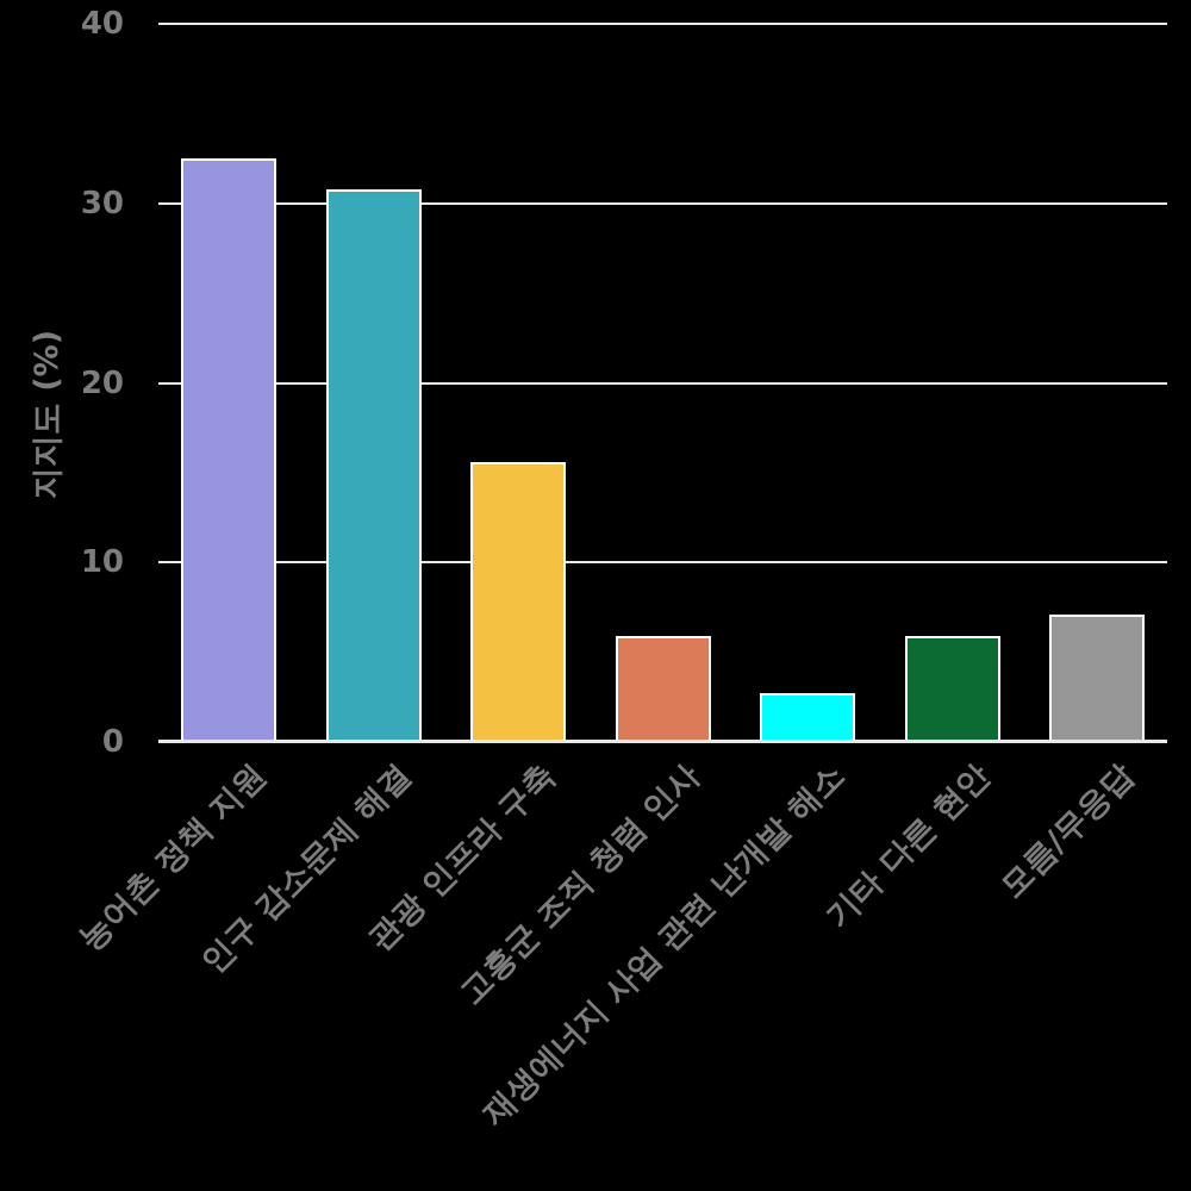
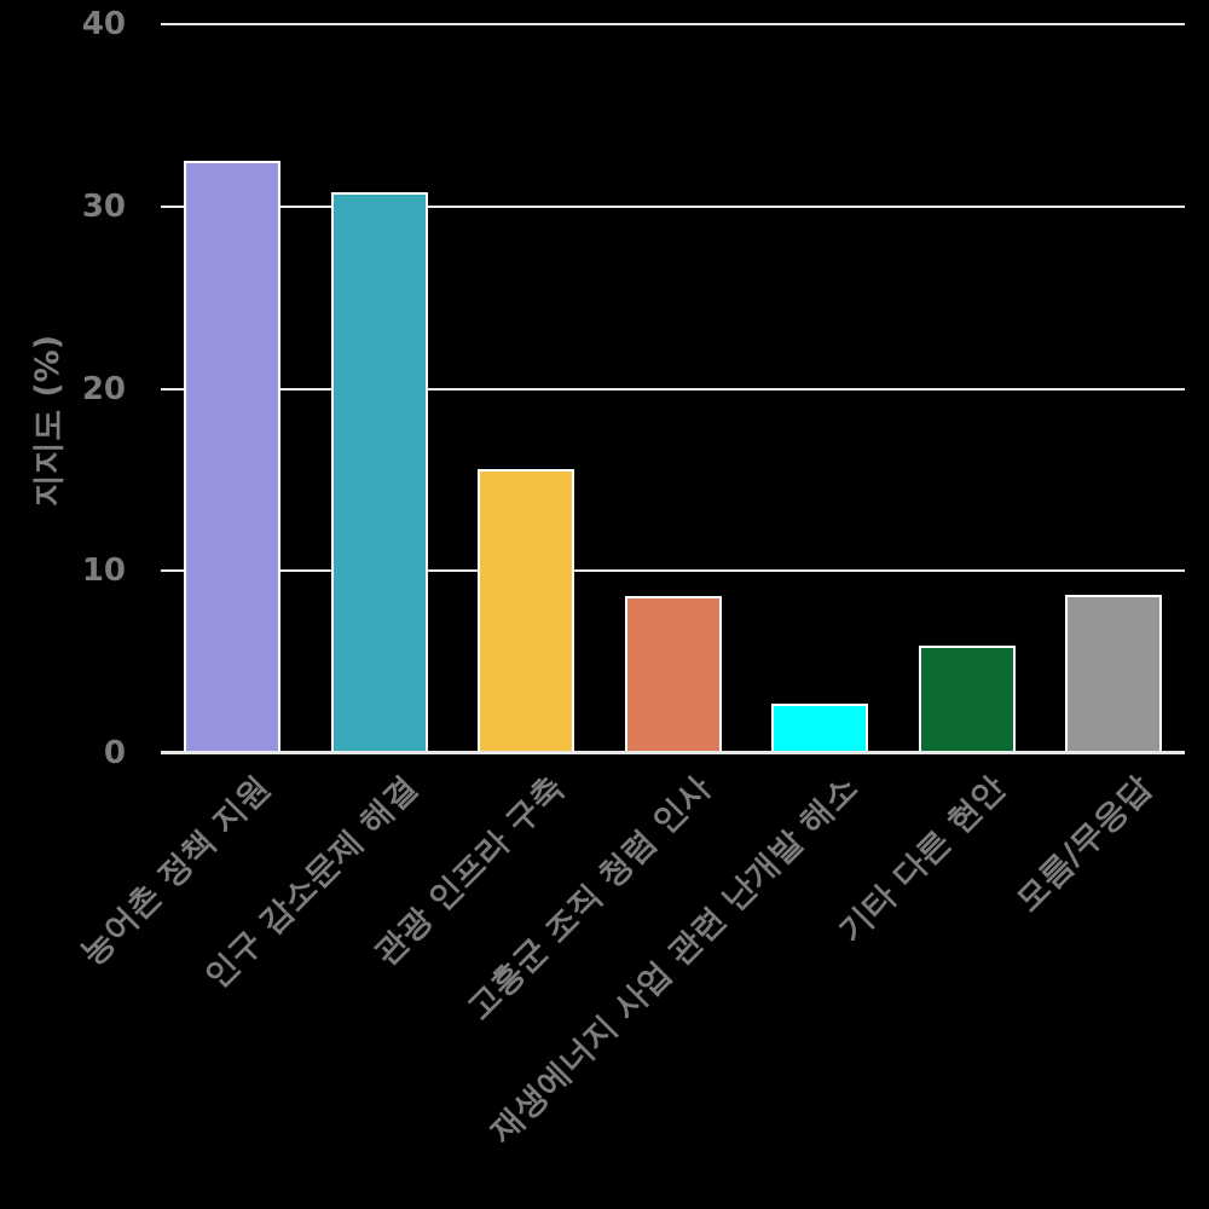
고흥군 조직 청렴 인사: 5.9 -> 8.6
모름/무응답: 7.1 -> 8.7
